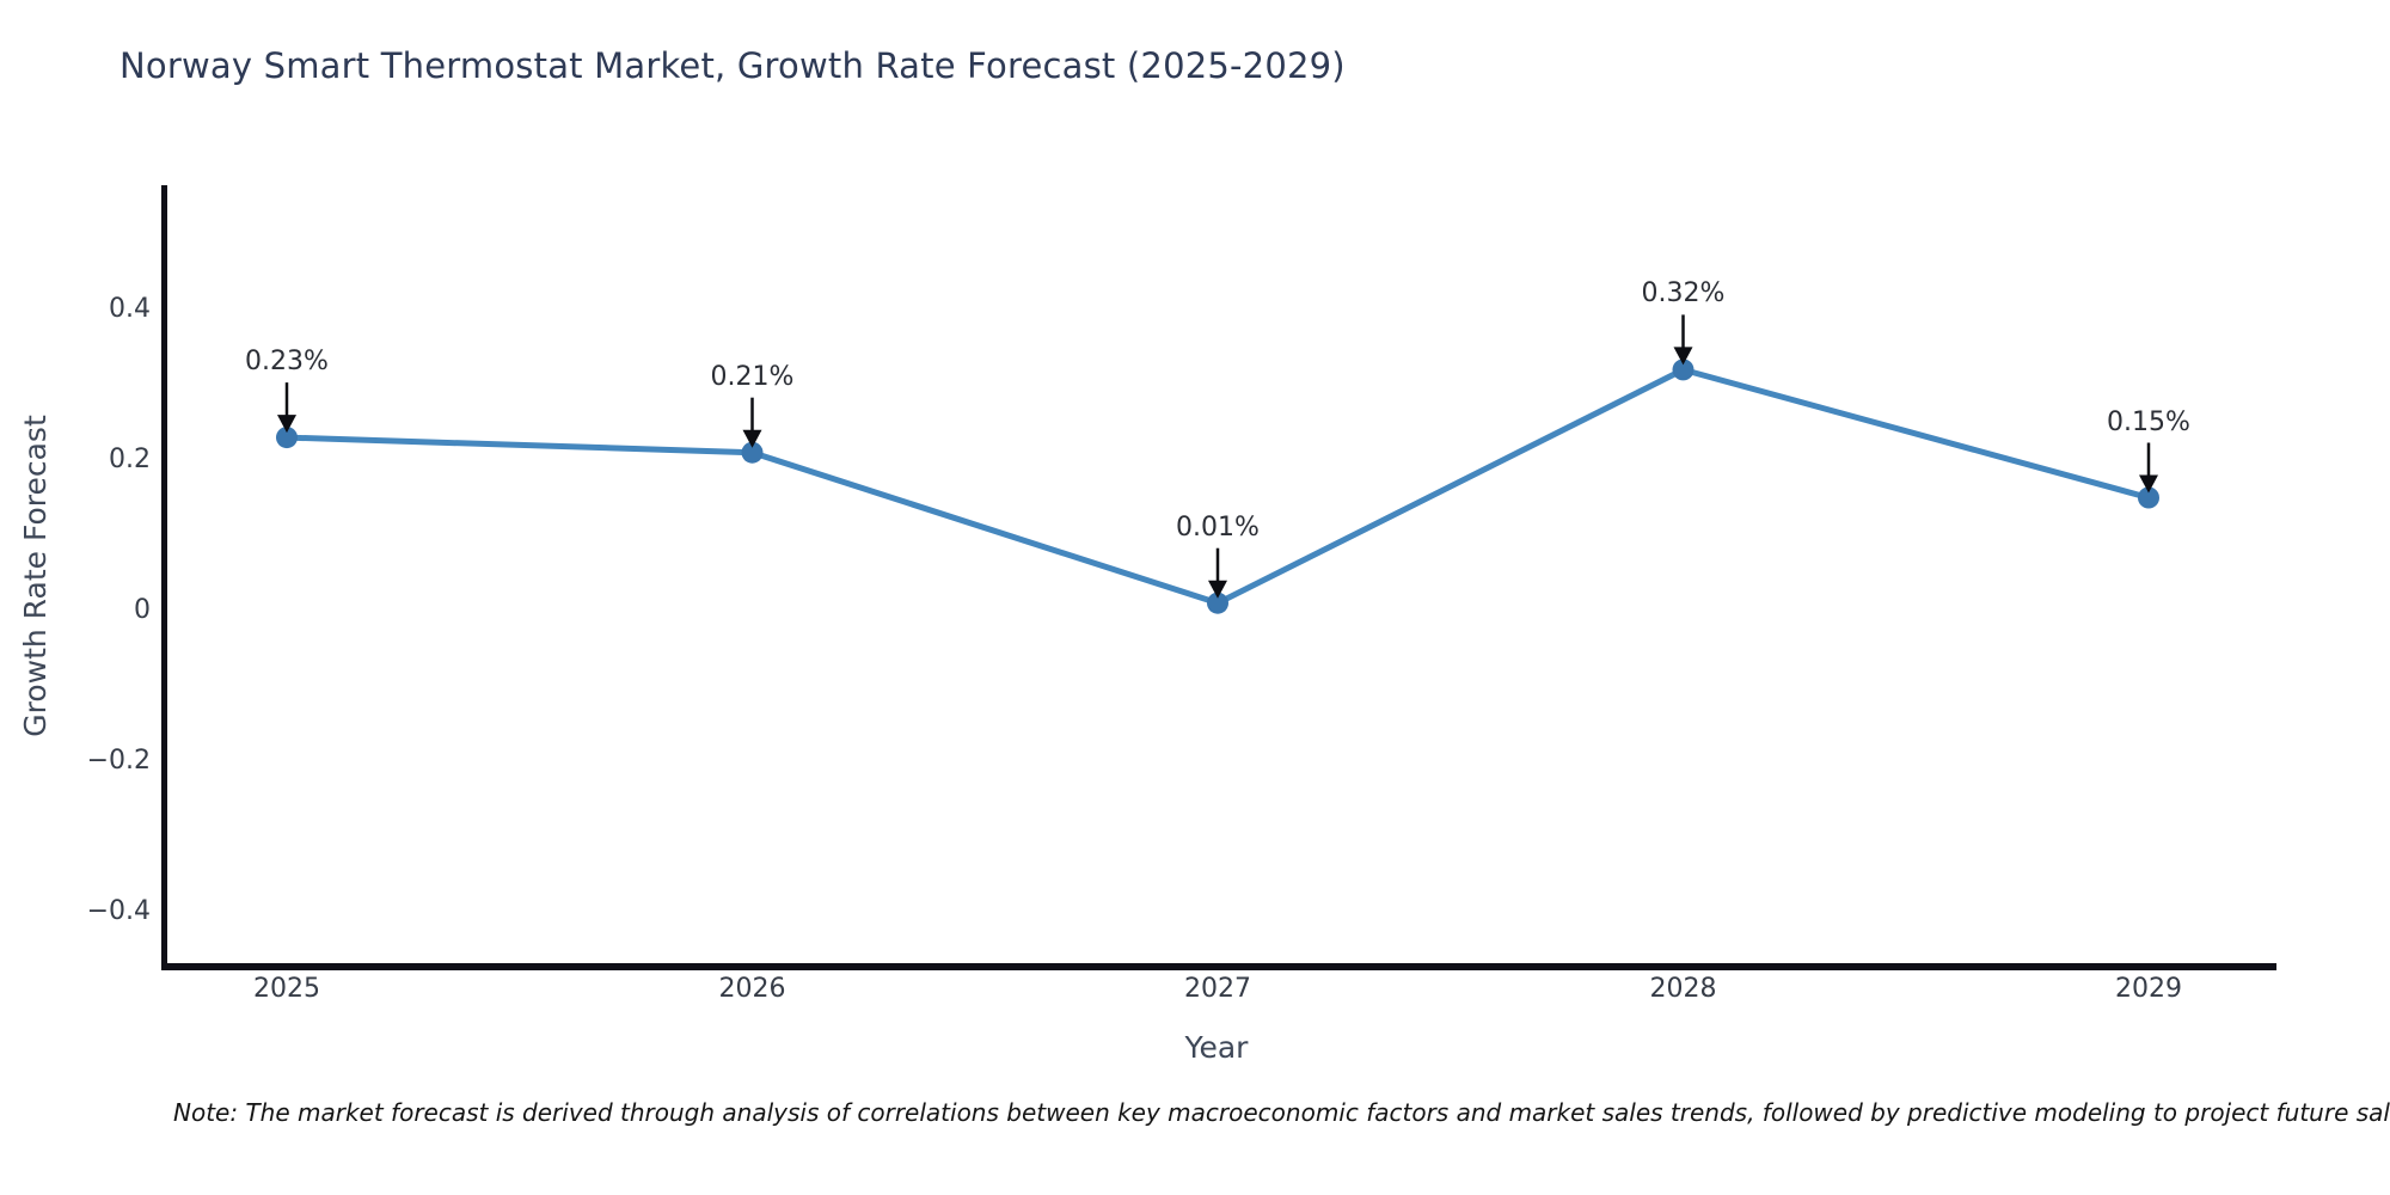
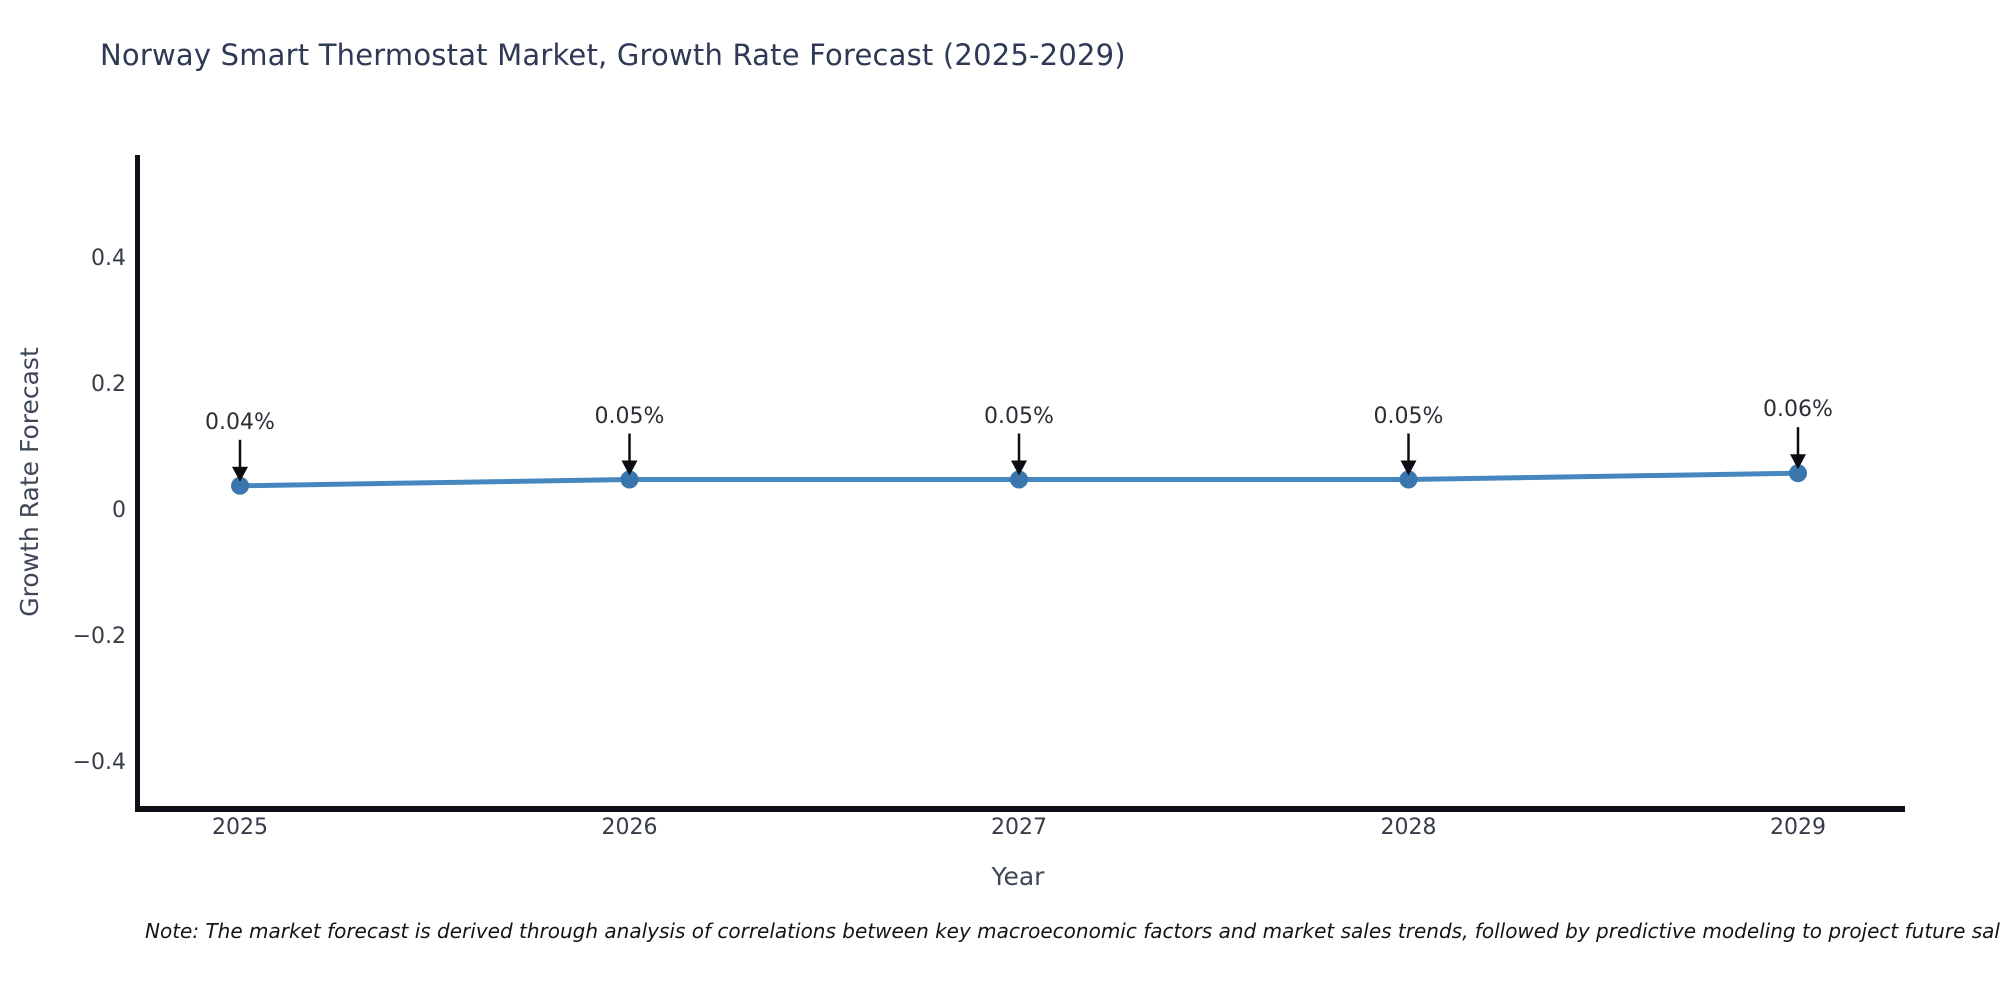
2025: 0.23% -> 0.04%
2026: 0.21% -> 0.05%
2027: 0.01% -> 0.05%
2028: 0.32% -> 0.05%
2029: 0.15% -> 0.06%
